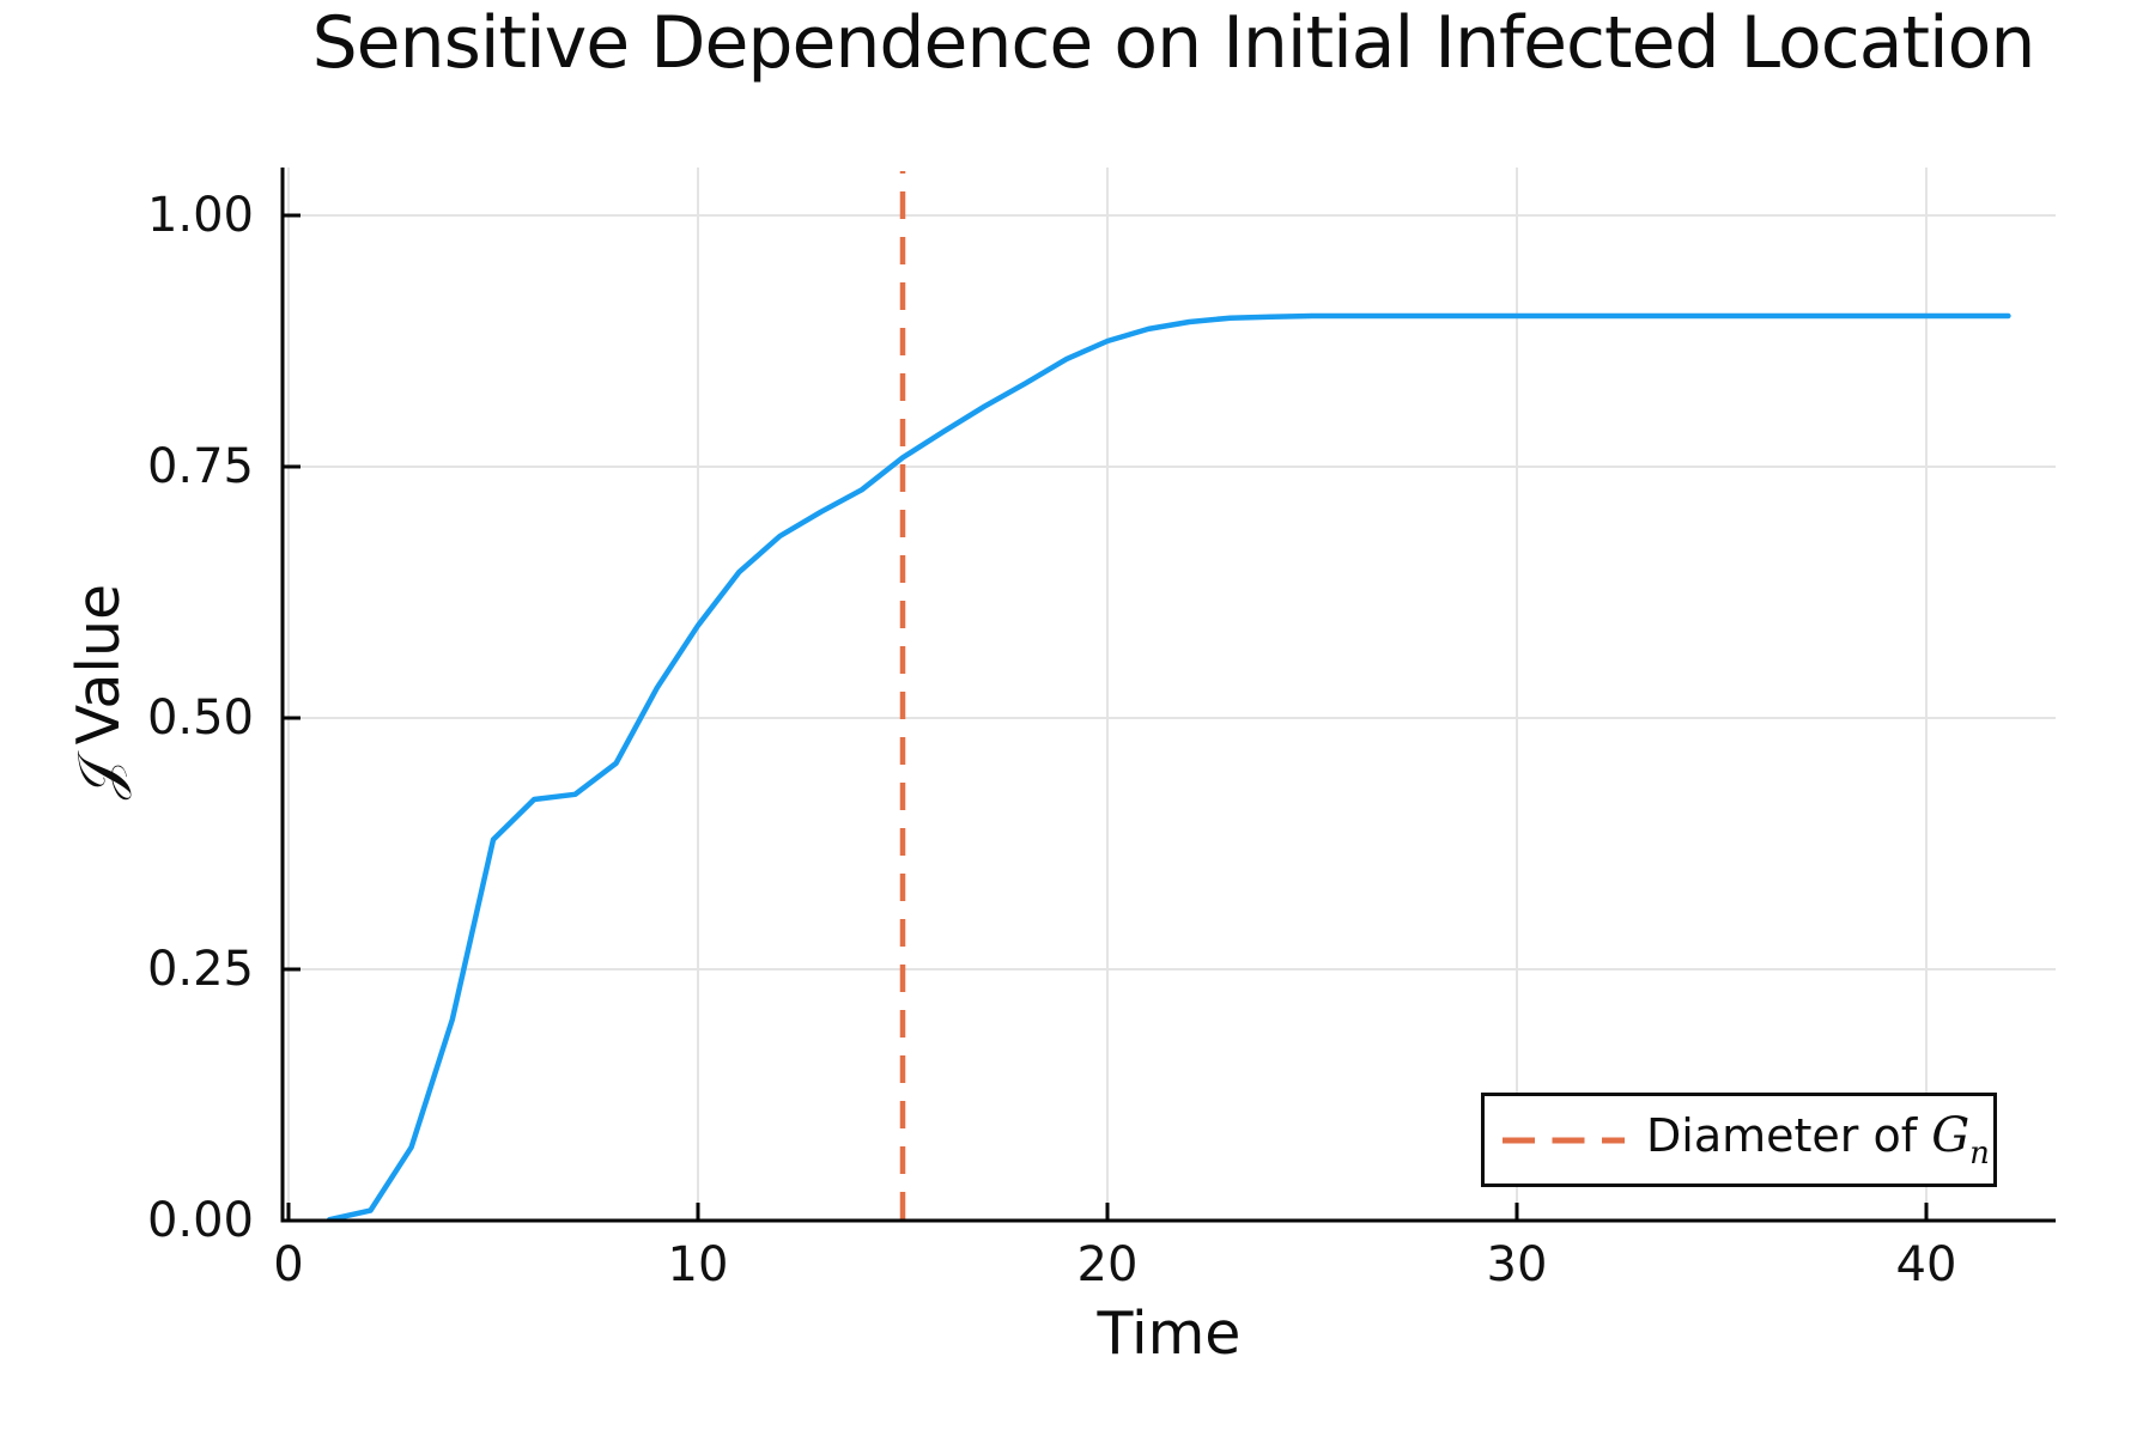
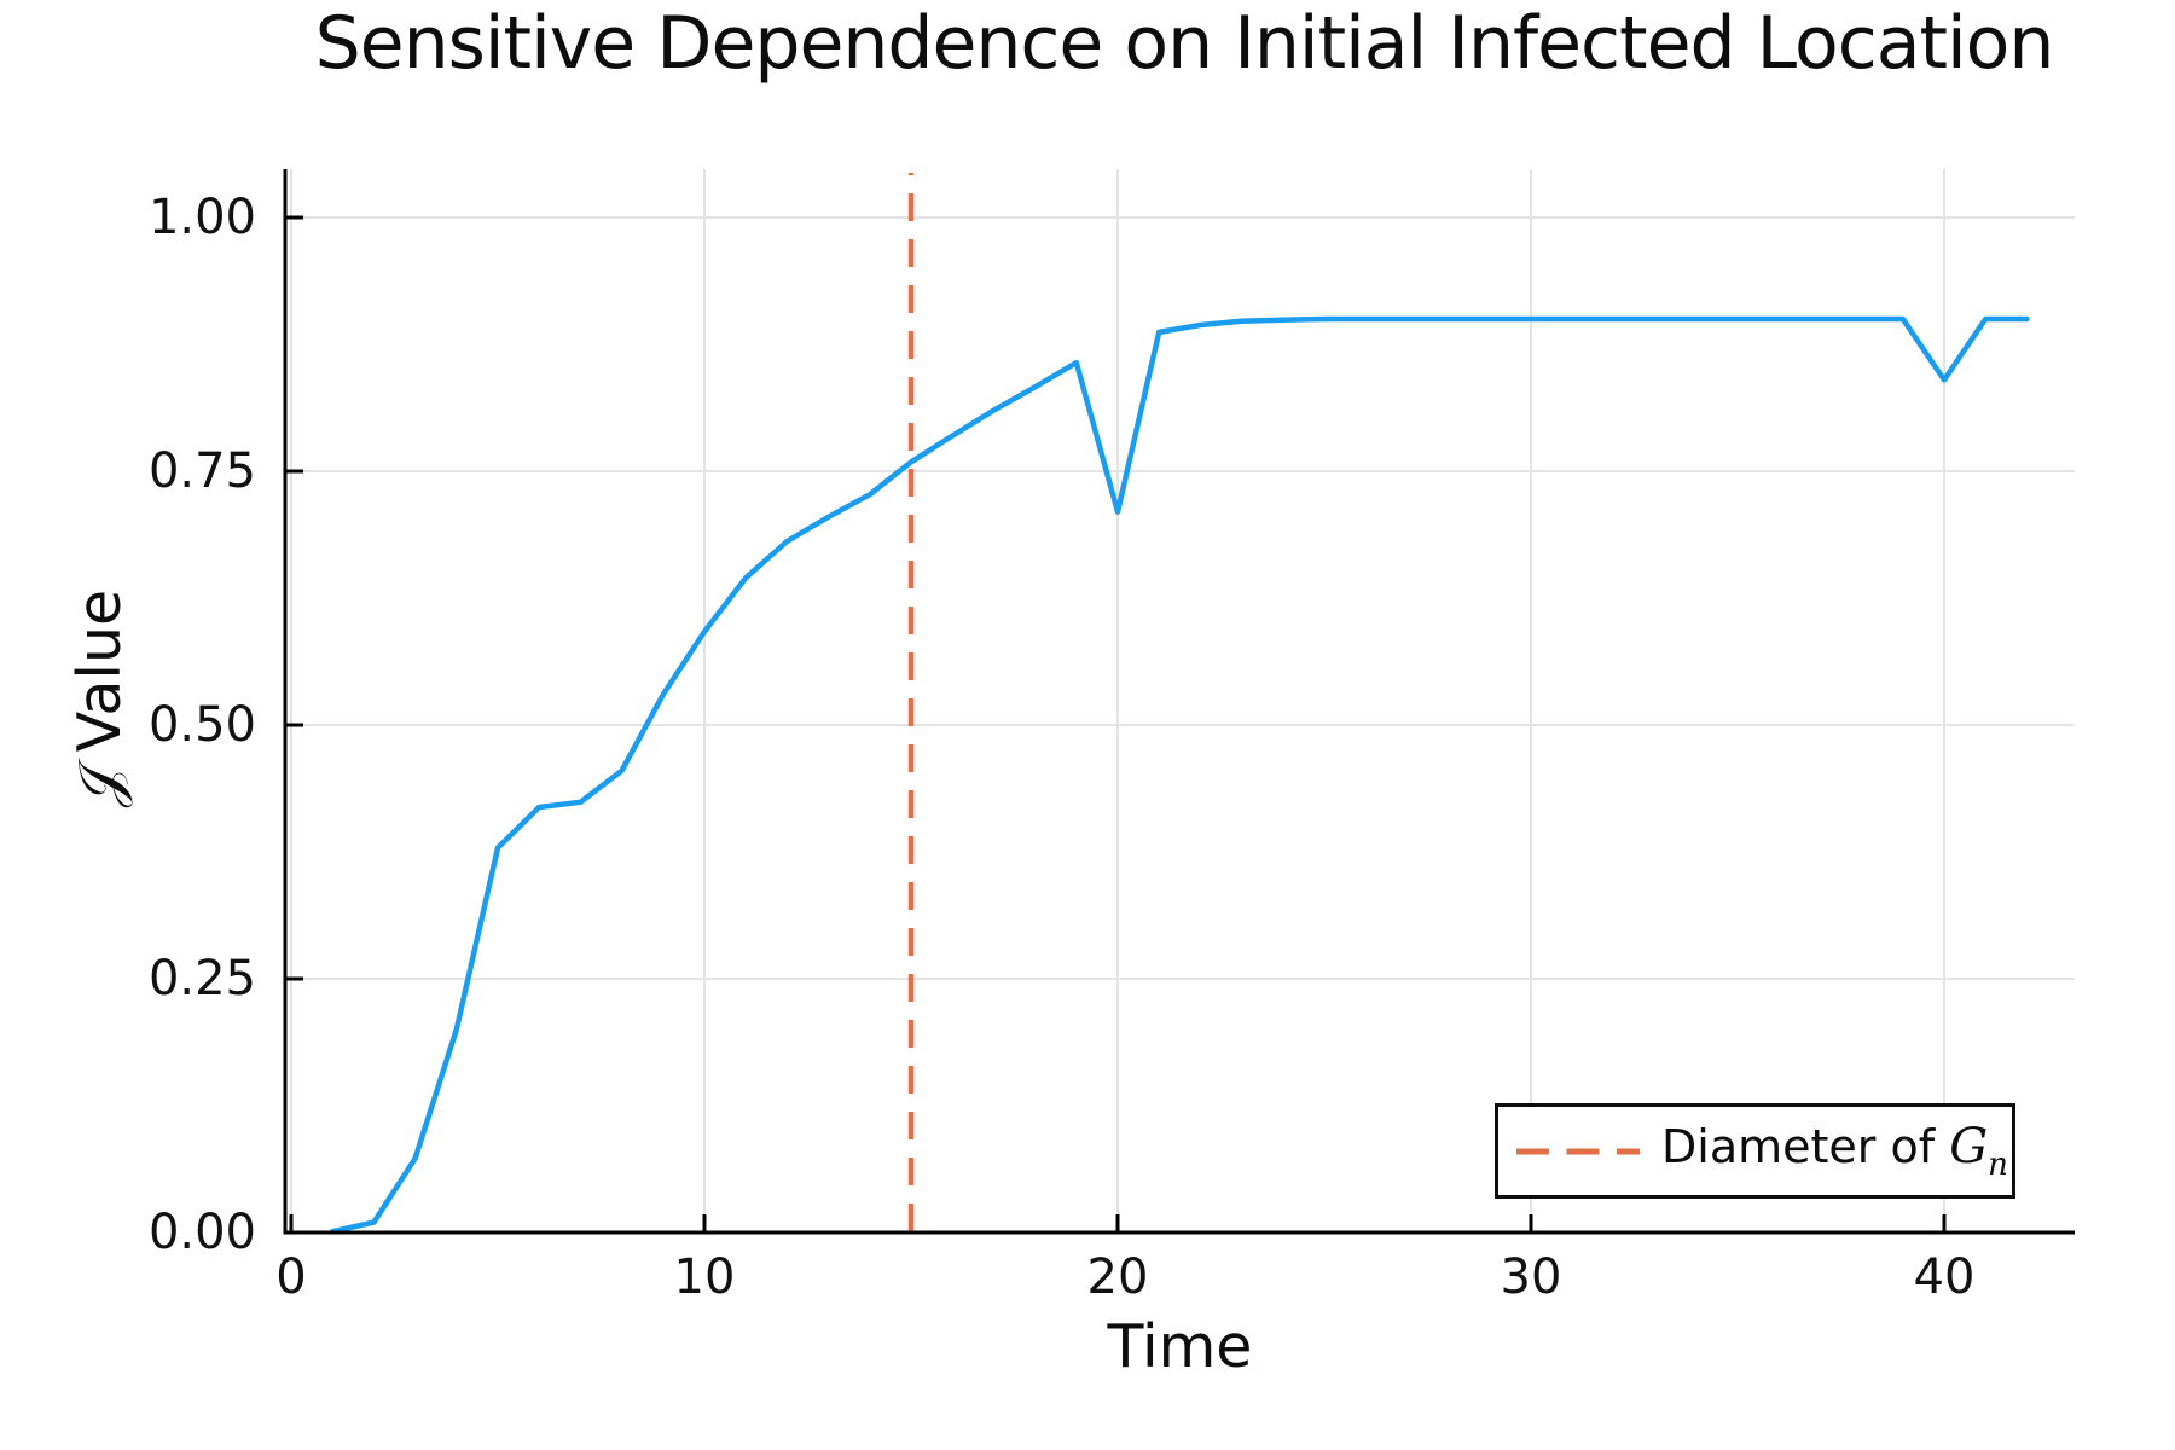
20: 0.88 -> 0.71
40: 0.90 -> 0.84
